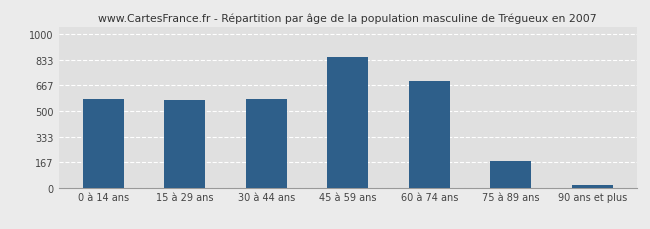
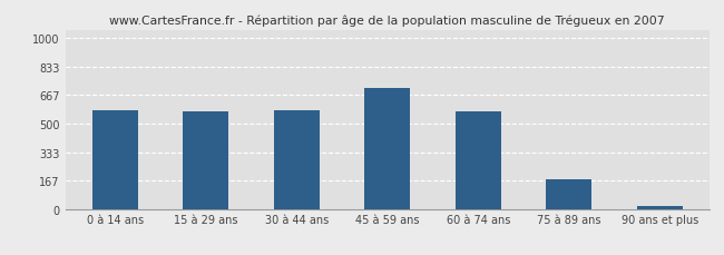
45 à 59 ans: 850 -> 710
60 à 74 ans: 700 -> 570
